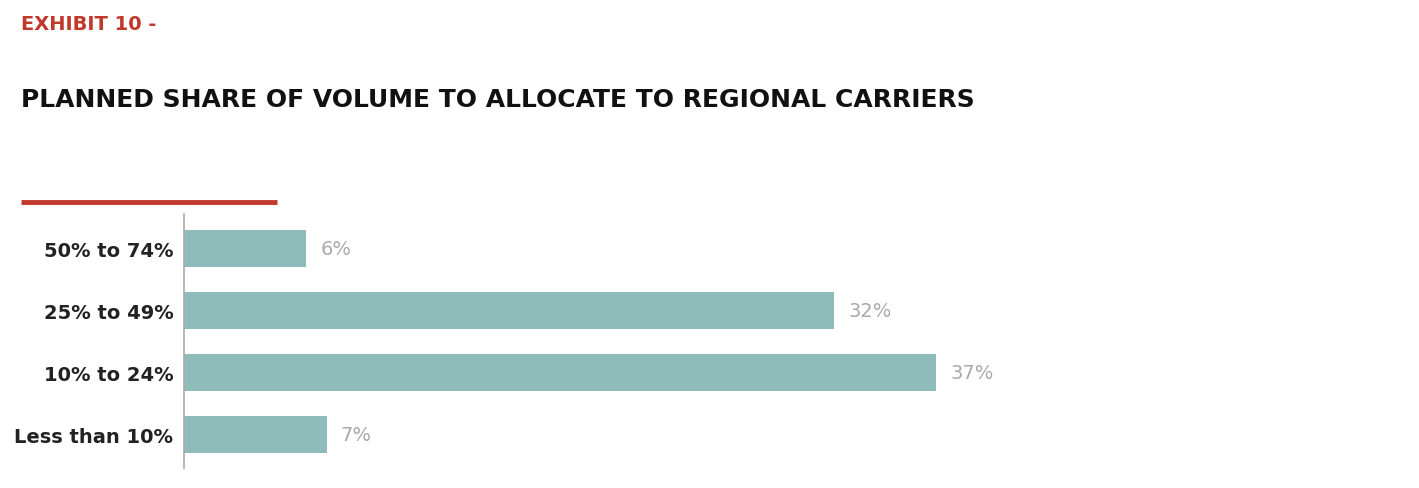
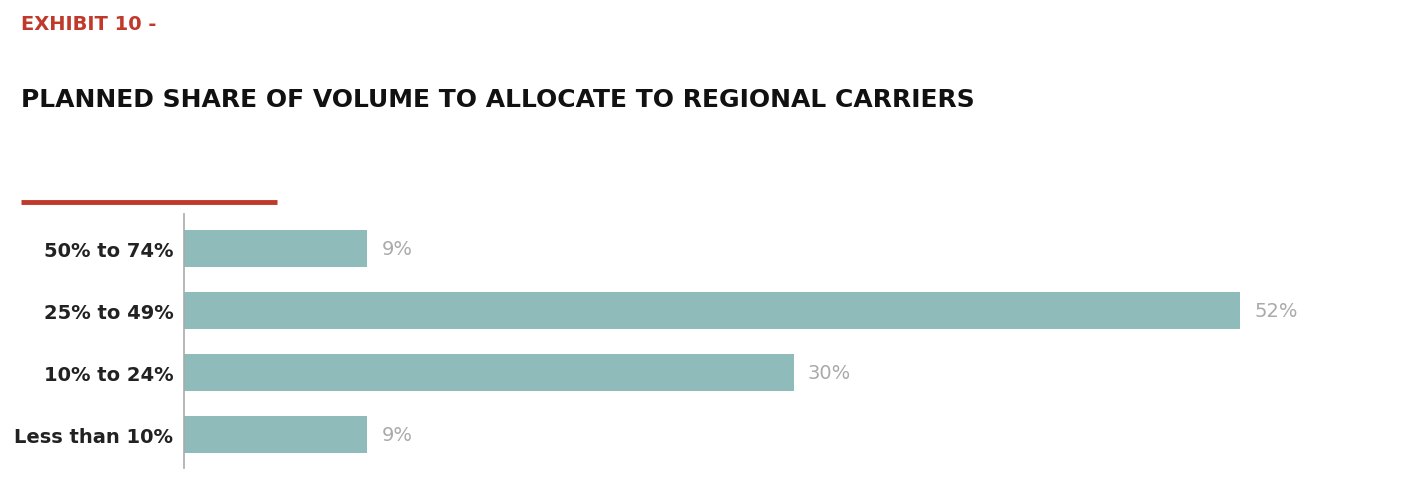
50% to 74%: 6% -> 9%
25% to 49%: 32% -> 52%
10% to 24%: 37% -> 30%
Less than 10%: 7% -> 9%
